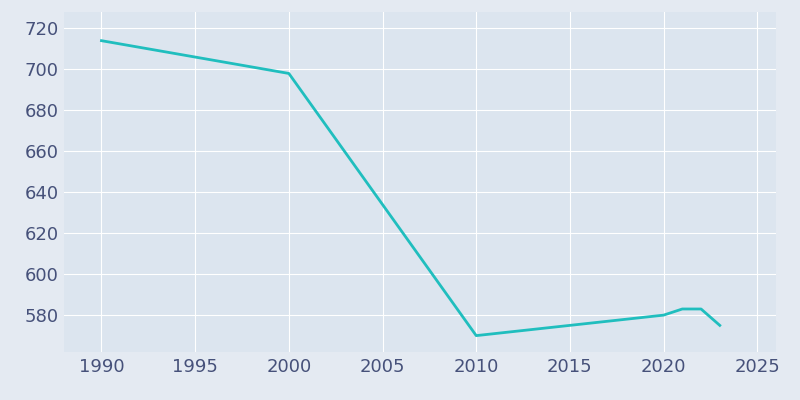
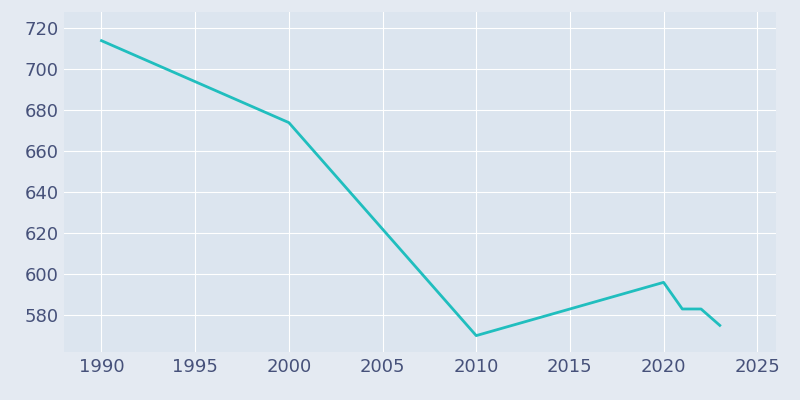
2000: 698 -> 674
2020: 580 -> 596
